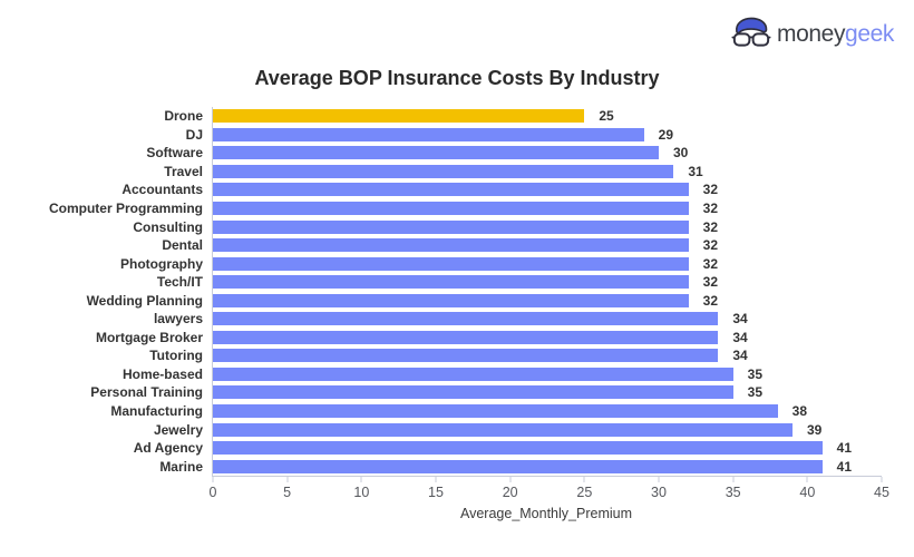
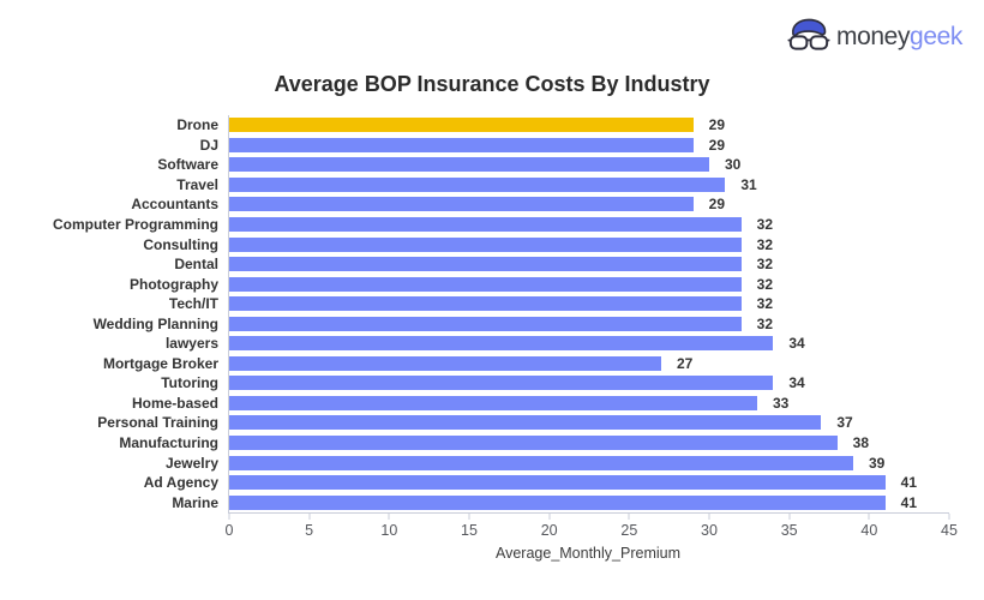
Drone: 25 -> 29
Accountants: 32 -> 29
Mortgage Broker: 34 -> 27
Home-based: 35 -> 33
Personal Training: 35 -> 37
